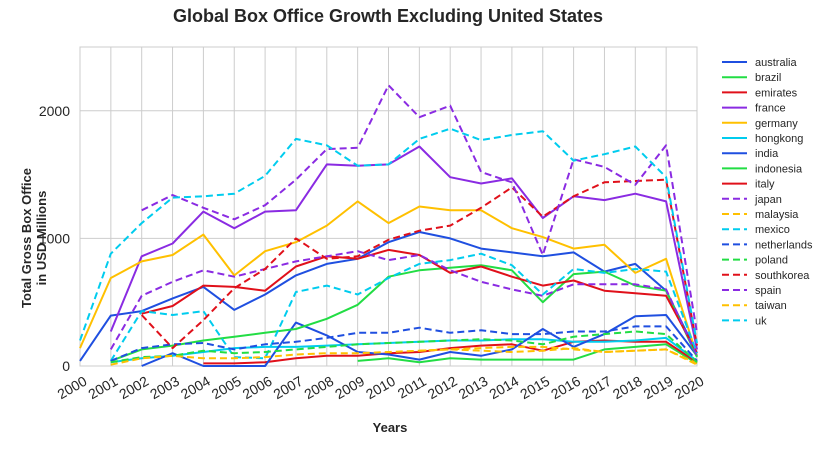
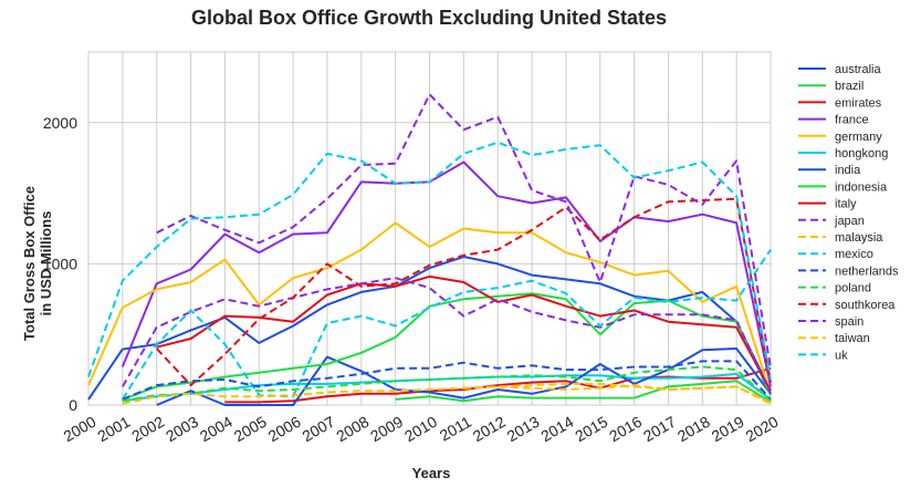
mexico/2003: 400 -> 670
japan/2011: 870 -> 630
australia/2016: 890 -> 770
emirates/2020: 30 -> 260
mexico/2020: 100 -> 1100
